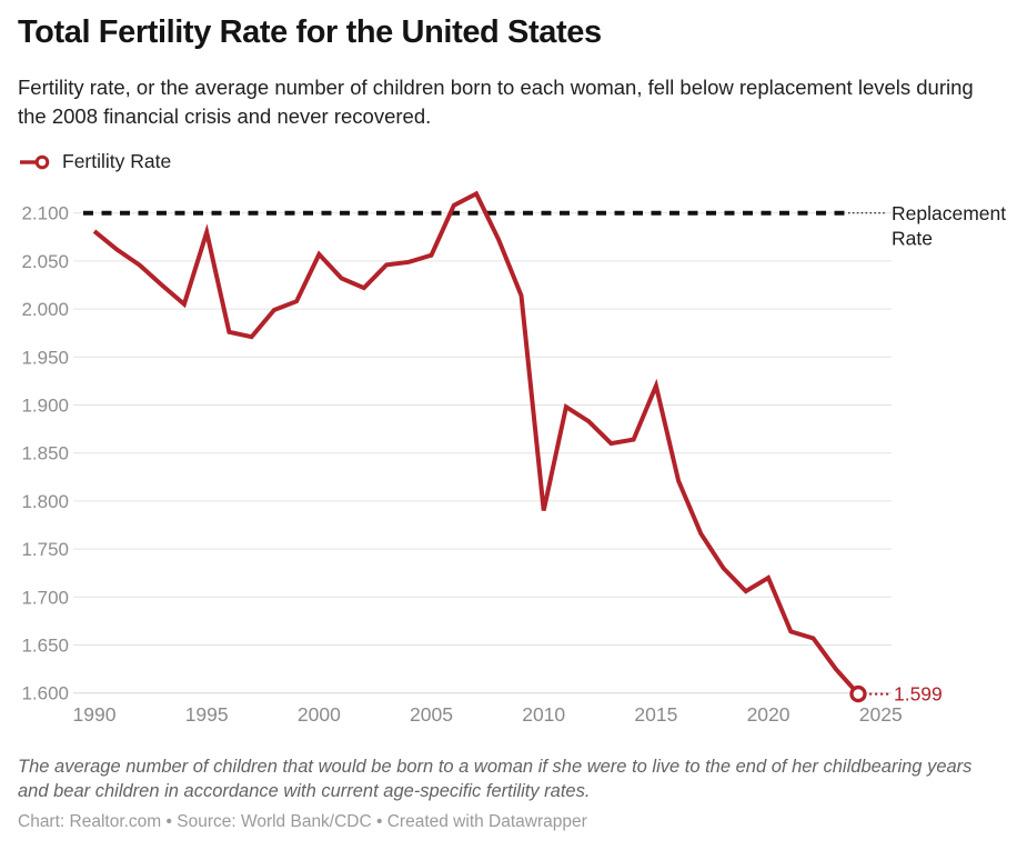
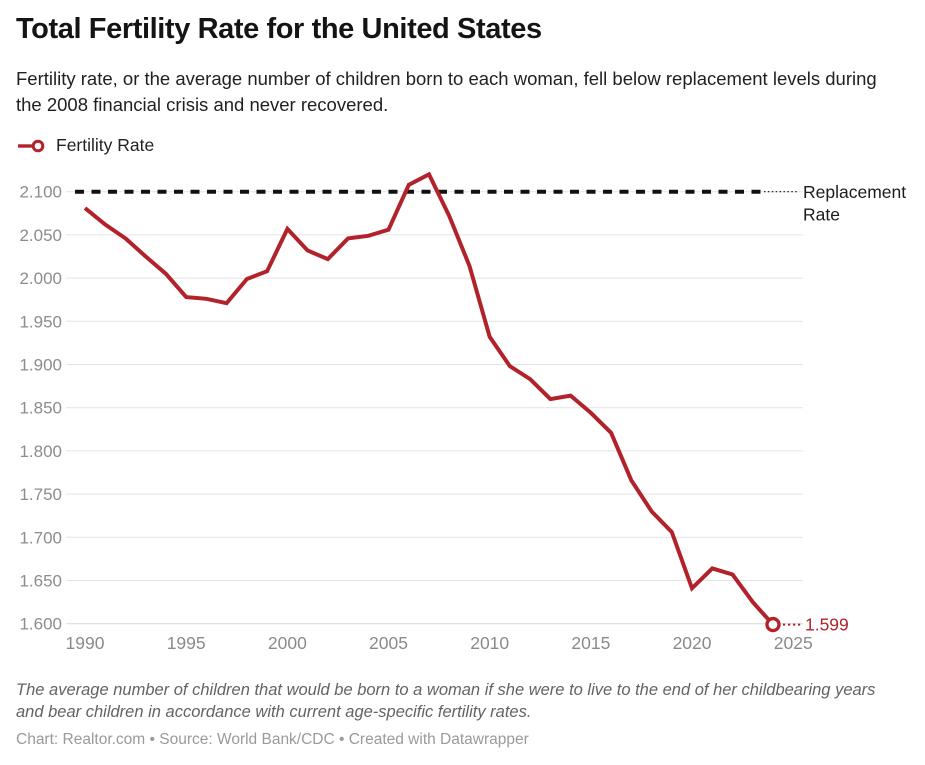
1995: 2.08 -> 1.98
2010: 1.79 -> 1.93
2015: 1.92 -> 1.84
2020: 1.72 -> 1.64
